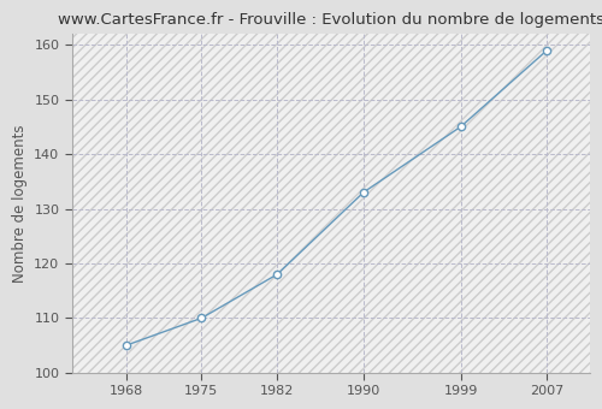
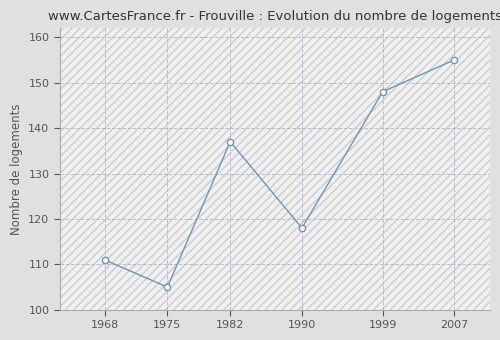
1968: 105 -> 111
1975: 110 -> 105
1982: 118 -> 137
1990: 133 -> 118
1999: 145 -> 148
2007: 159 -> 155
